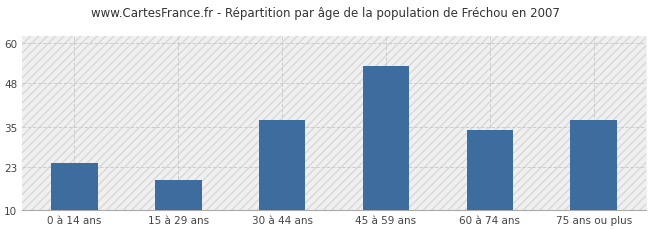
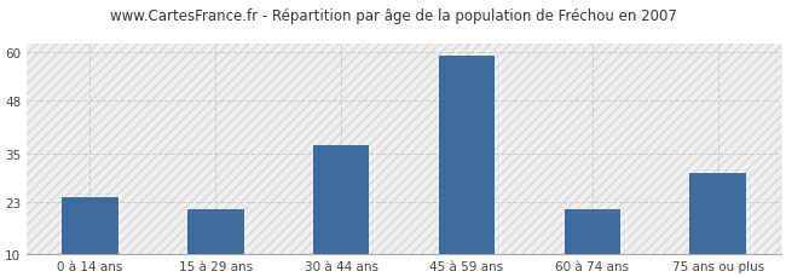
15 à 29 ans: 19 -> 21
45 à 59 ans: 53 -> 59
60 à 74 ans: 34 -> 21
75 ans ou plus: 37 -> 30
